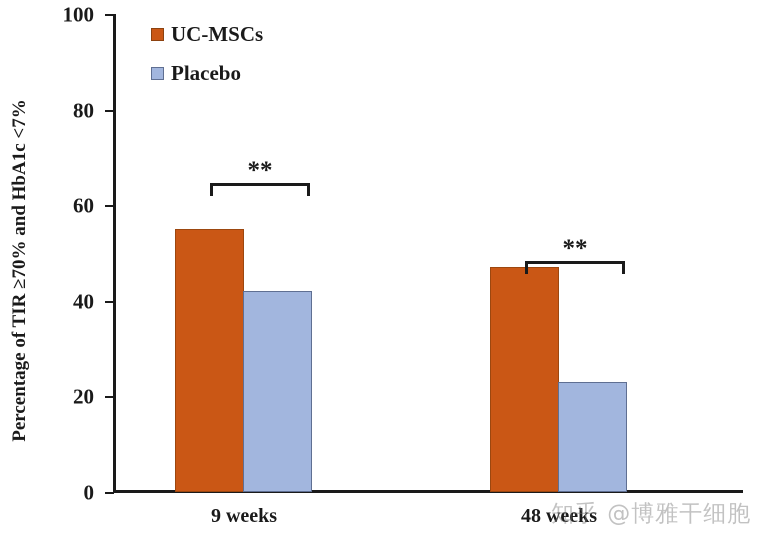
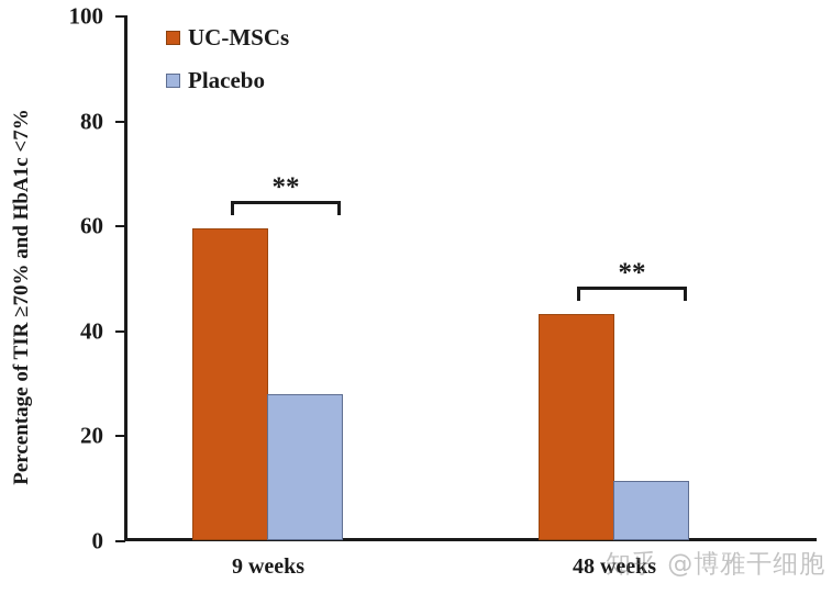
UC-MSCs/9 weeks: 55 -> 60
Placebo/9 weeks: 42 -> 28
UC-MSCs/48 weeks: 47 -> 43
Placebo/48 weeks: 23 -> 11
